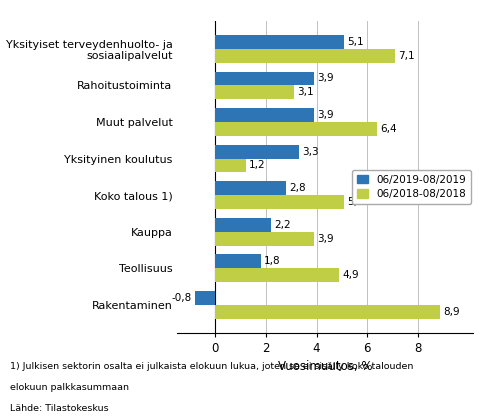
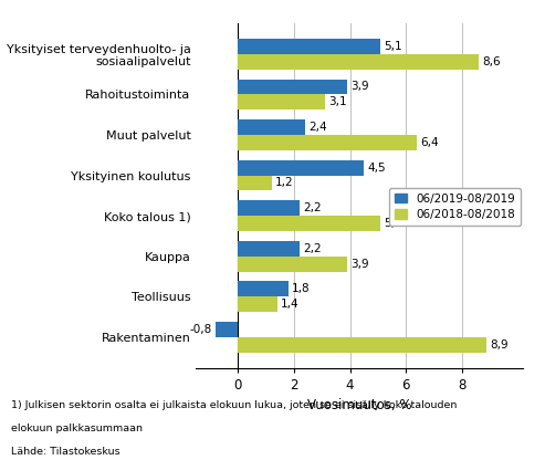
06/2018-08/2018/Yksityiset terveydenhuolto- ja sosiaalipalvelut: 7,1 -> 8,6
06/2019-08/2019/Muut palvelut: 3,9 -> 2,4
06/2019-08/2019/Yksityinen koulutus: 3,3 -> 4,5
06/2019-08/2019/Koko talous 1): 2,8 -> 2,2
06/2018-08/2018/Teollisuus: 4,9 -> 1,4
